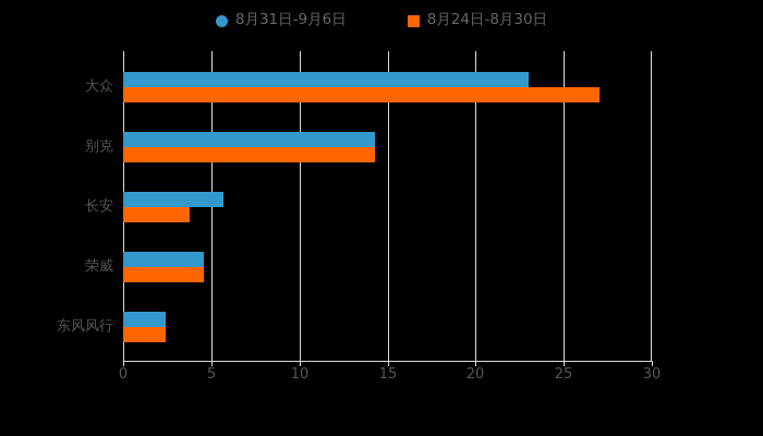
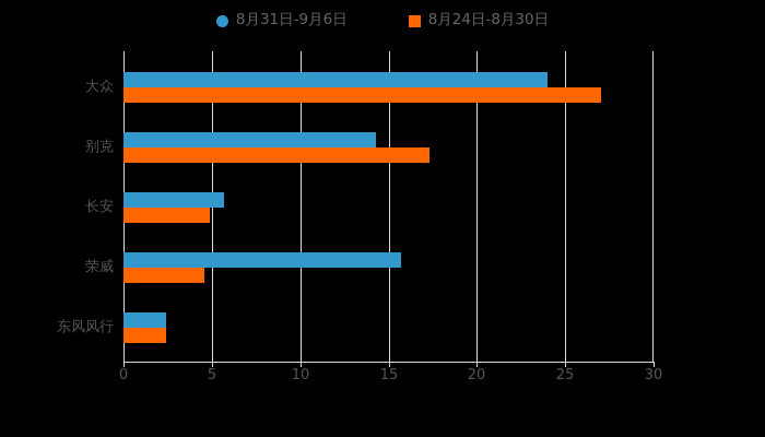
8月31日-9月6日/大众: 23.0 -> 24.0
8月24日-8月30日/别克: 14.3 -> 17.3
8月24日-8月30日/长安: 3.8 -> 4.9
8月31日-9月6日/荣威: 4.6 -> 15.7
